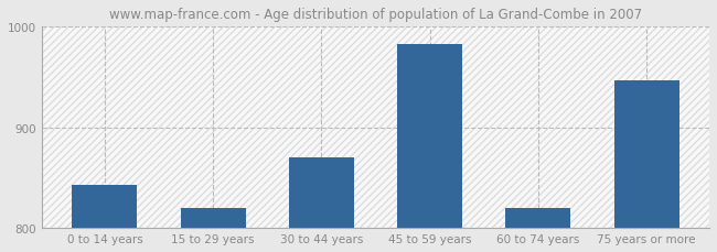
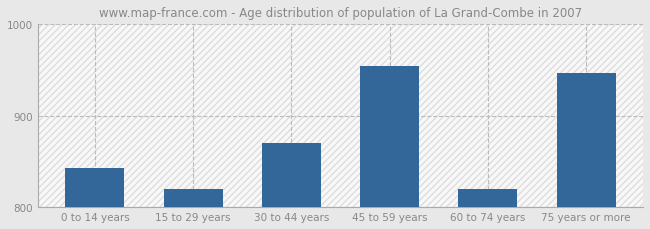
45 to 59 years: 983 -> 954
